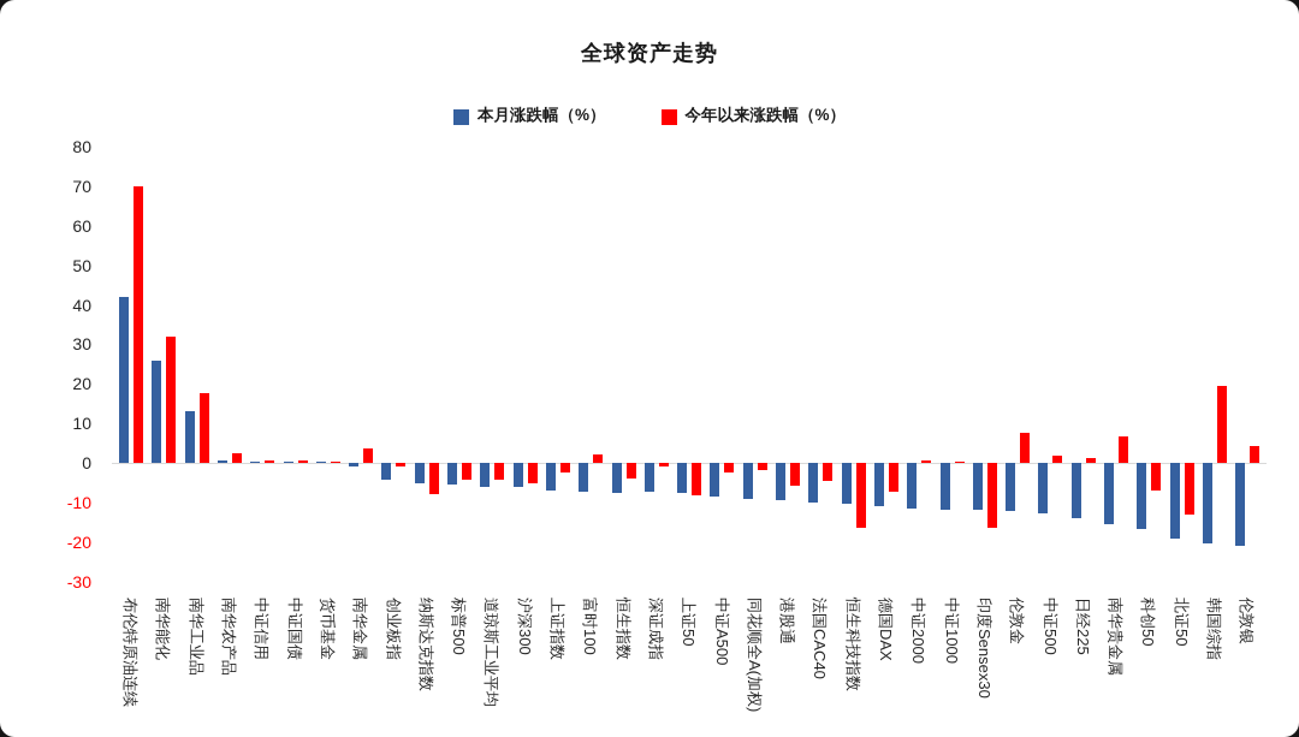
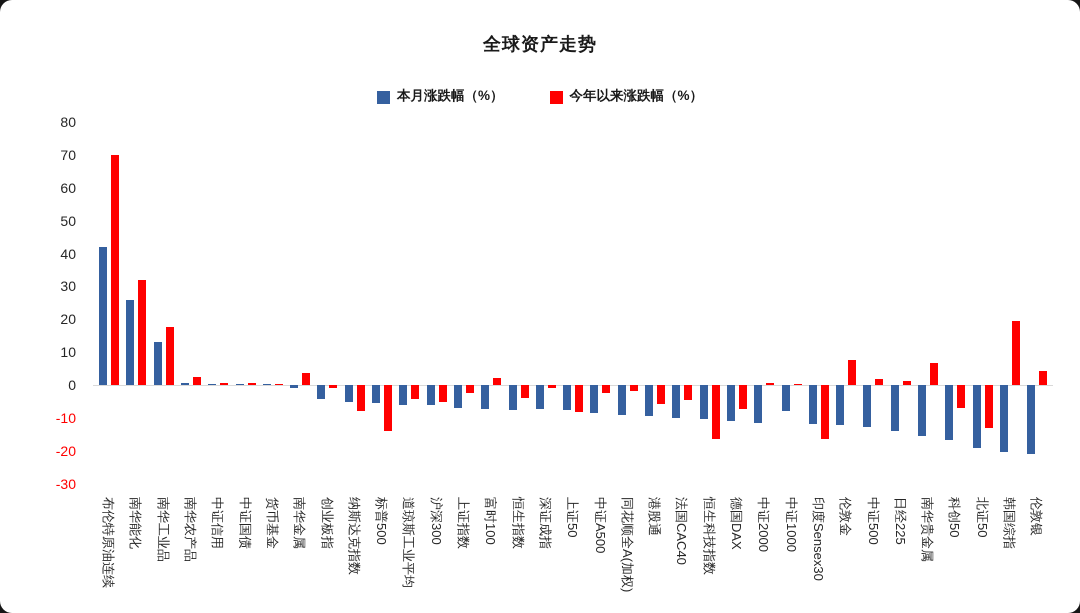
今年以来涨跌幅（%）/标普500: -4 -> -14
本月涨跌幅（%）/中证1000: -12 -> -8
